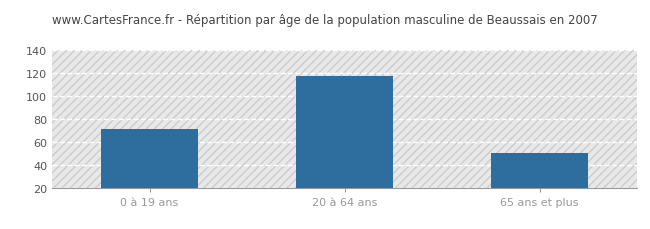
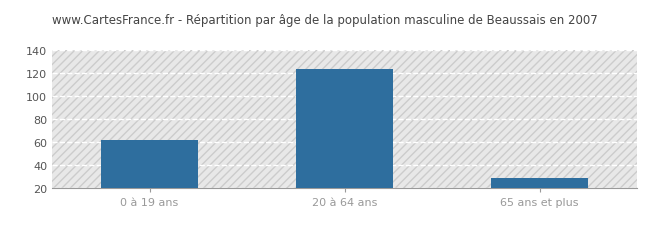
0 à 19 ans: 71 -> 61
20 à 64 ans: 117 -> 123
65 ans et plus: 50 -> 28
